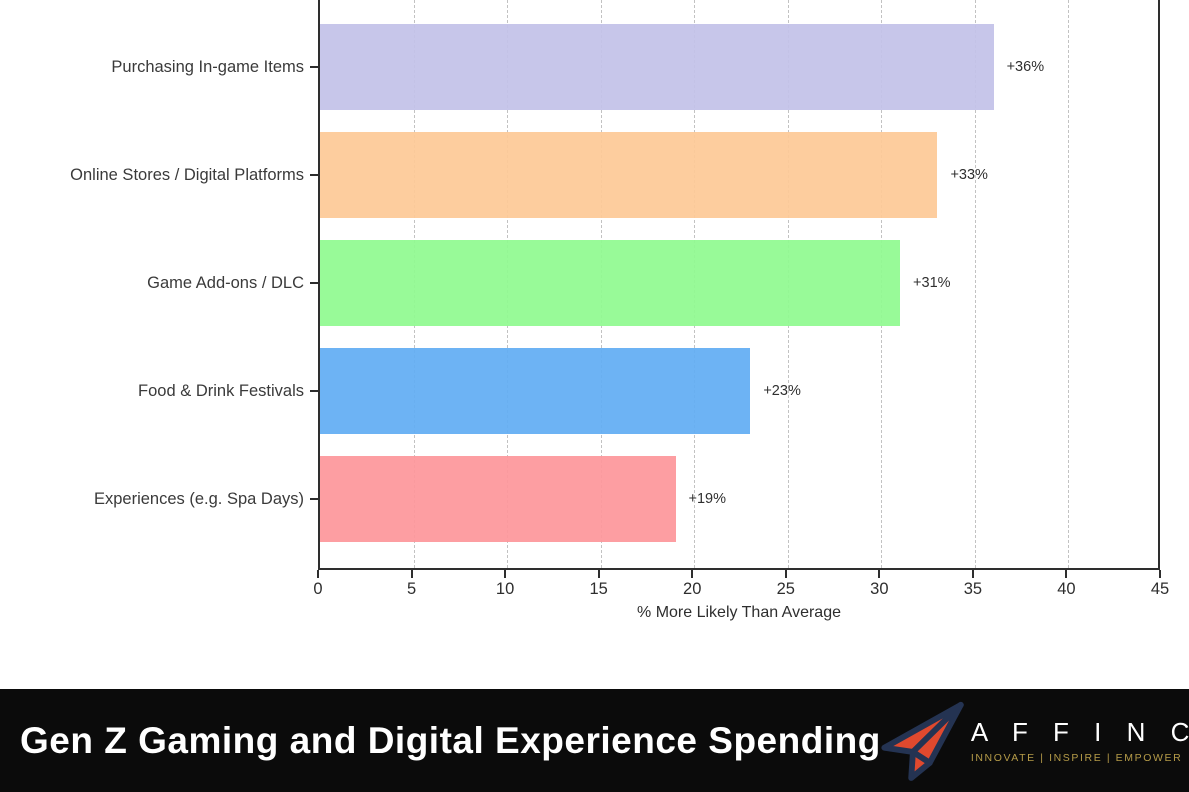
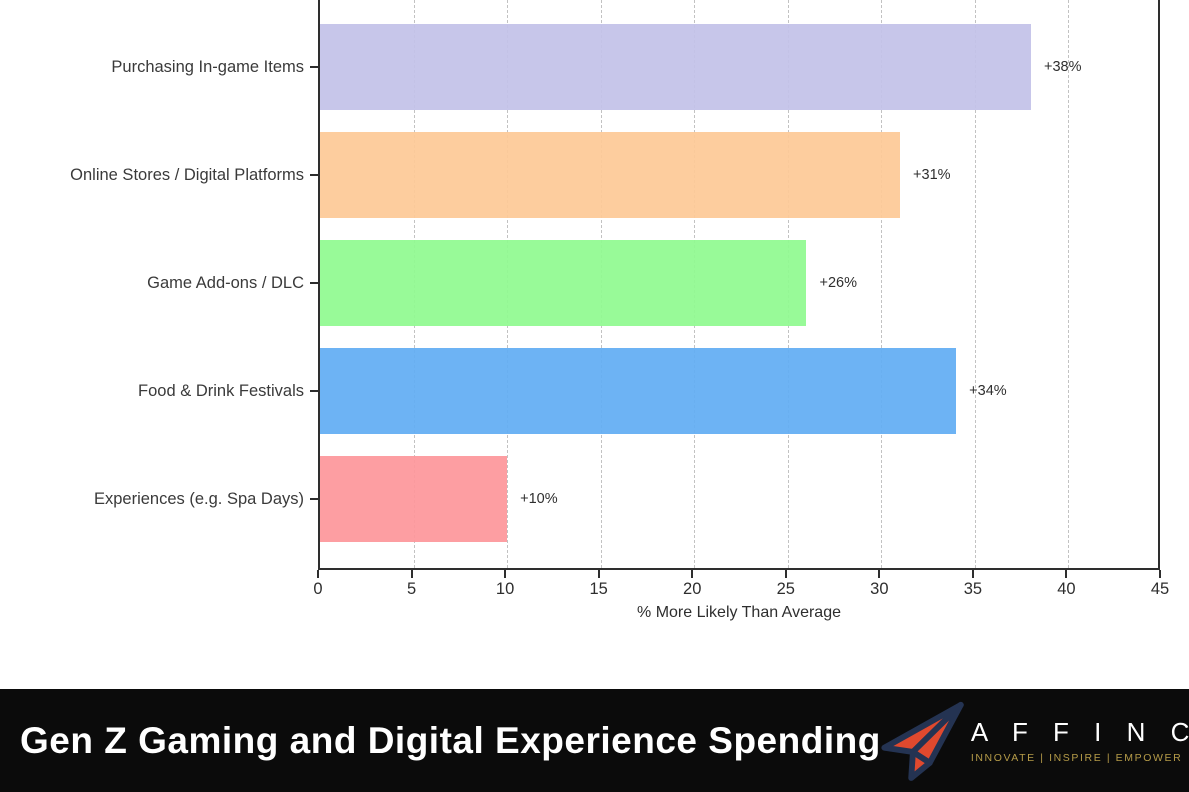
Purchasing In-game Items: +36% -> +38%
Online Stores / Digital Platforms: +33% -> +31%
Game Add-ons / DLC: +31% -> +26%
Food & Drink Festivals: +23% -> +34%
Experiences (e.g. Spa Days): +19% -> +10%
